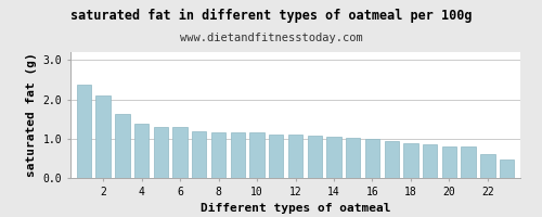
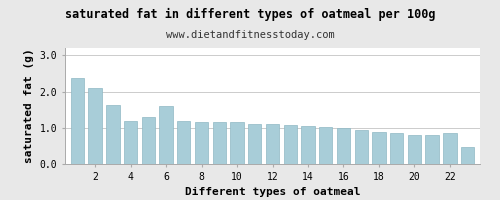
4: 1.38 -> 1.20
6: 1.31 -> 1.60
22: 0.62 -> 0.85
